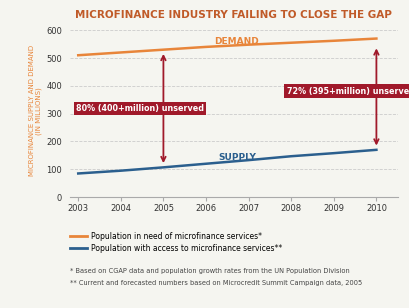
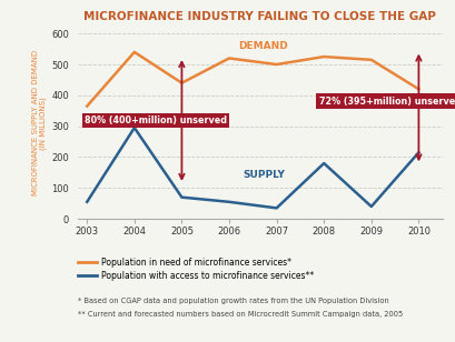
Population in need of microfinance services*/2003: 510 -> 365
Population with access to microfinance services**/2003: 85 -> 55
Population in need of microfinance services*/2004: 520 -> 540
Population with access to microfinance services**/2004: 95 -> 295
Population in need of microfinance services*/2005: 530 -> 440
Population with access to microfinance services**/2005: 107 -> 70
Population in need of microfinance services*/2006: 540 -> 520
Population with access to microfinance services**/2006: 120 -> 55
Population in need of microfinance services*/2007: 548 -> 500
Population with access to microfinance services**/2007: 133 -> 35
Population in need of microfinance services*/2008: 555 -> 525
Population with access to microfinance services**/2008: 147 -> 180
Population in need of microfinance services*/2009: 562 -> 515
Population with access to microfinance services**/2009: 158 -> 40
Population in need of microfinance services*/2010: 570 -> 420
Population with access to microfinance services**/2010: 170 -> 215
